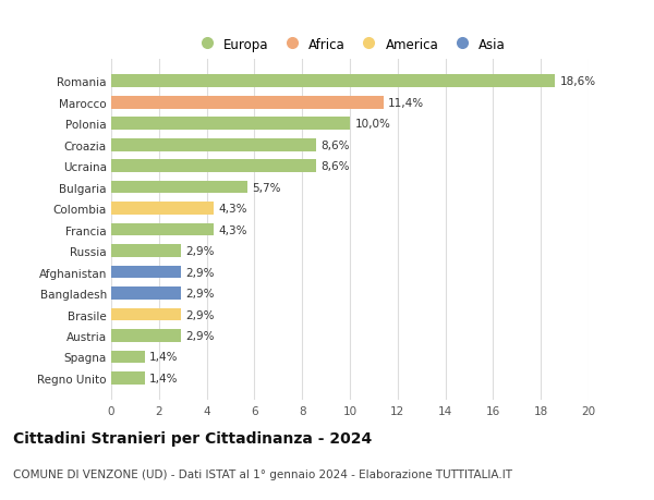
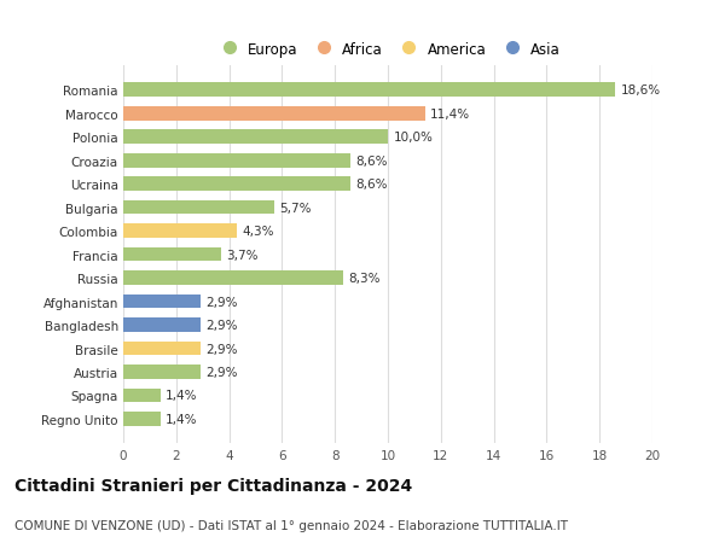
Francia: 4,3% -> 3,7%
Russia: 2,9% -> 8,3%
